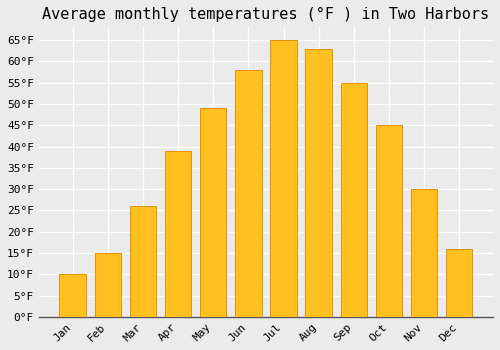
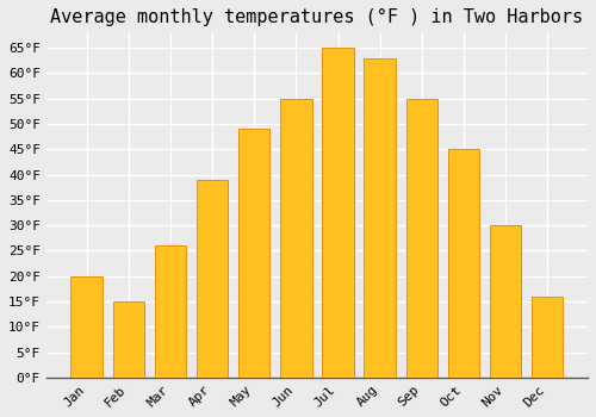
Jan: 10°F -> 20°F
Jun: 58°F -> 55°F
